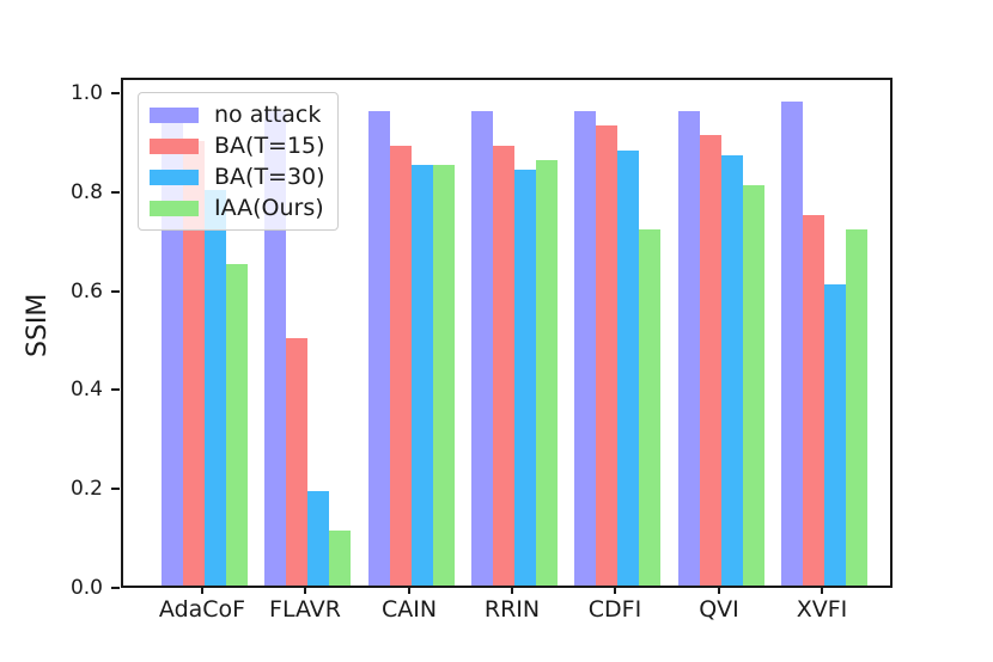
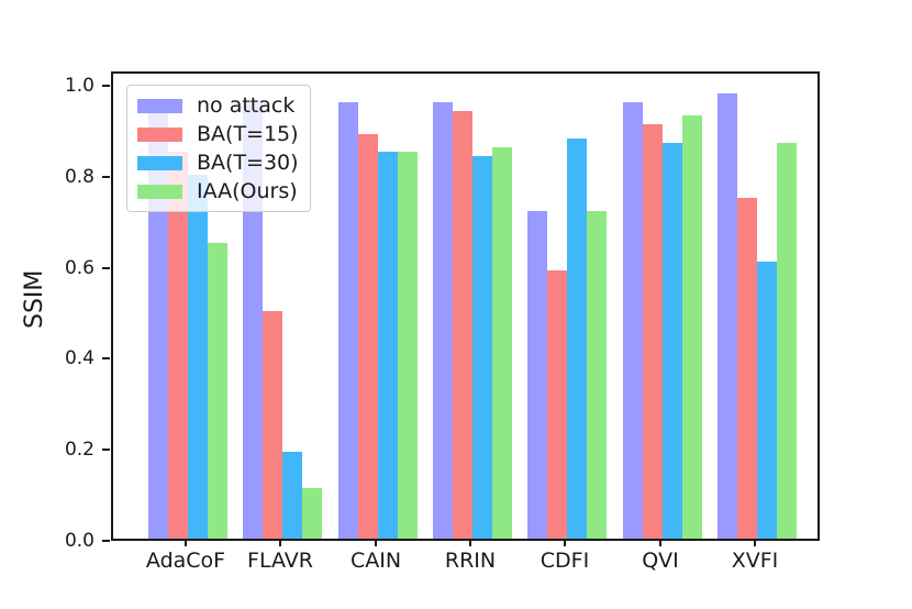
BA(T=15)/AdaCoF: 0.90 -> 0.85
BA(T=15)/RRIN: 0.89 -> 0.94
no attack/CDFI: 0.96 -> 0.72
BA(T=15)/CDFI: 0.93 -> 0.59
IAA(Ours)/QVI: 0.81 -> 0.93
IAA(Ours)/XVFI: 0.72 -> 0.87
